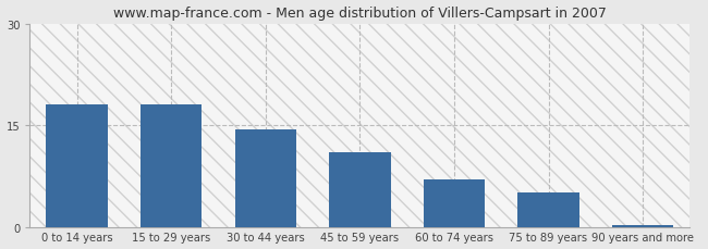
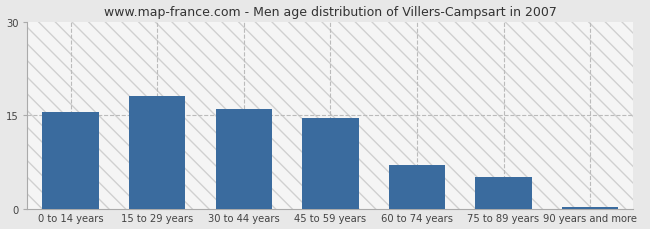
0 to 14 years: 18.0 -> 15.5
30 to 44 years: 14.4 -> 16.0
45 to 59 years: 11.0 -> 14.5
